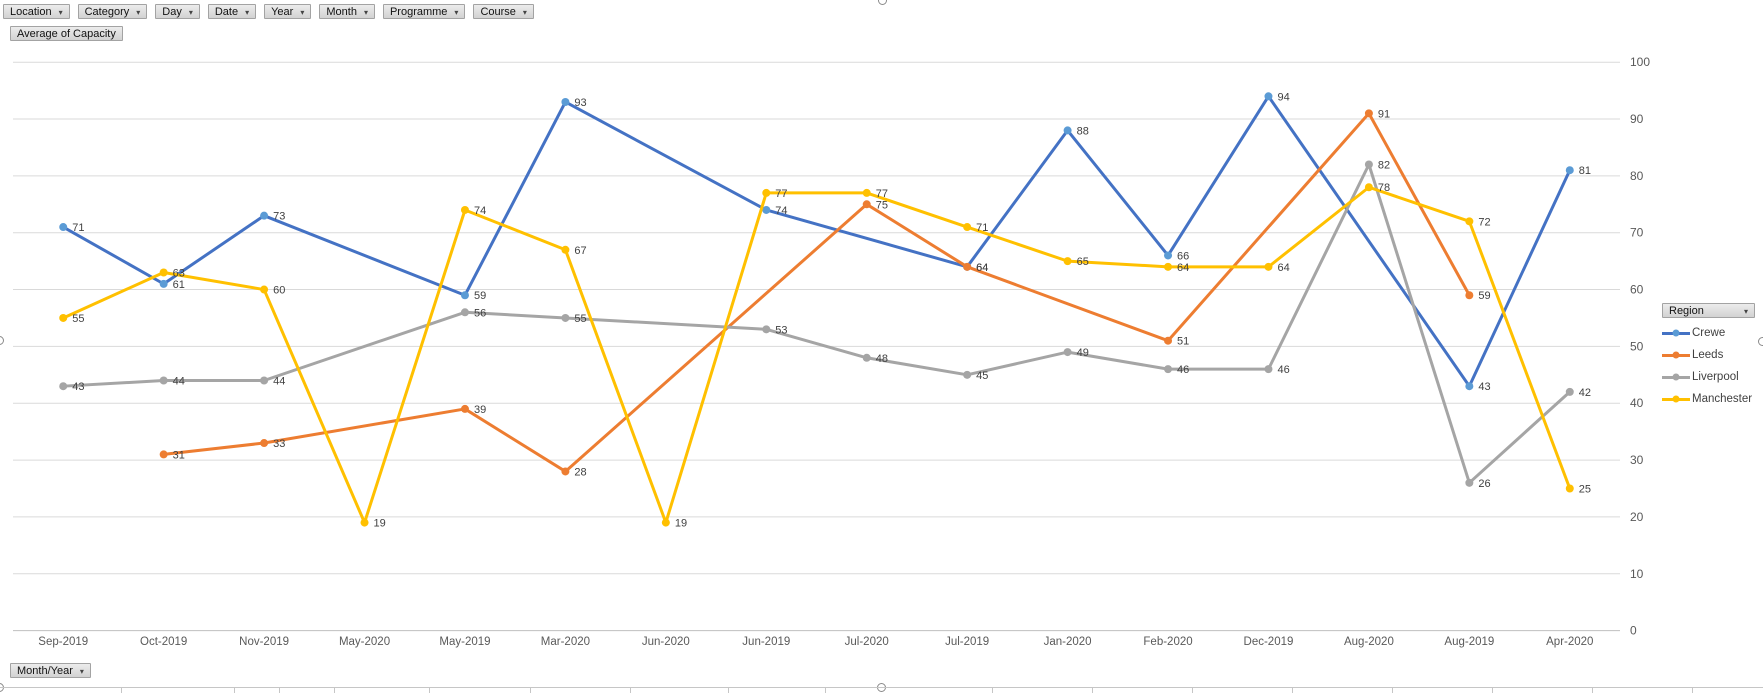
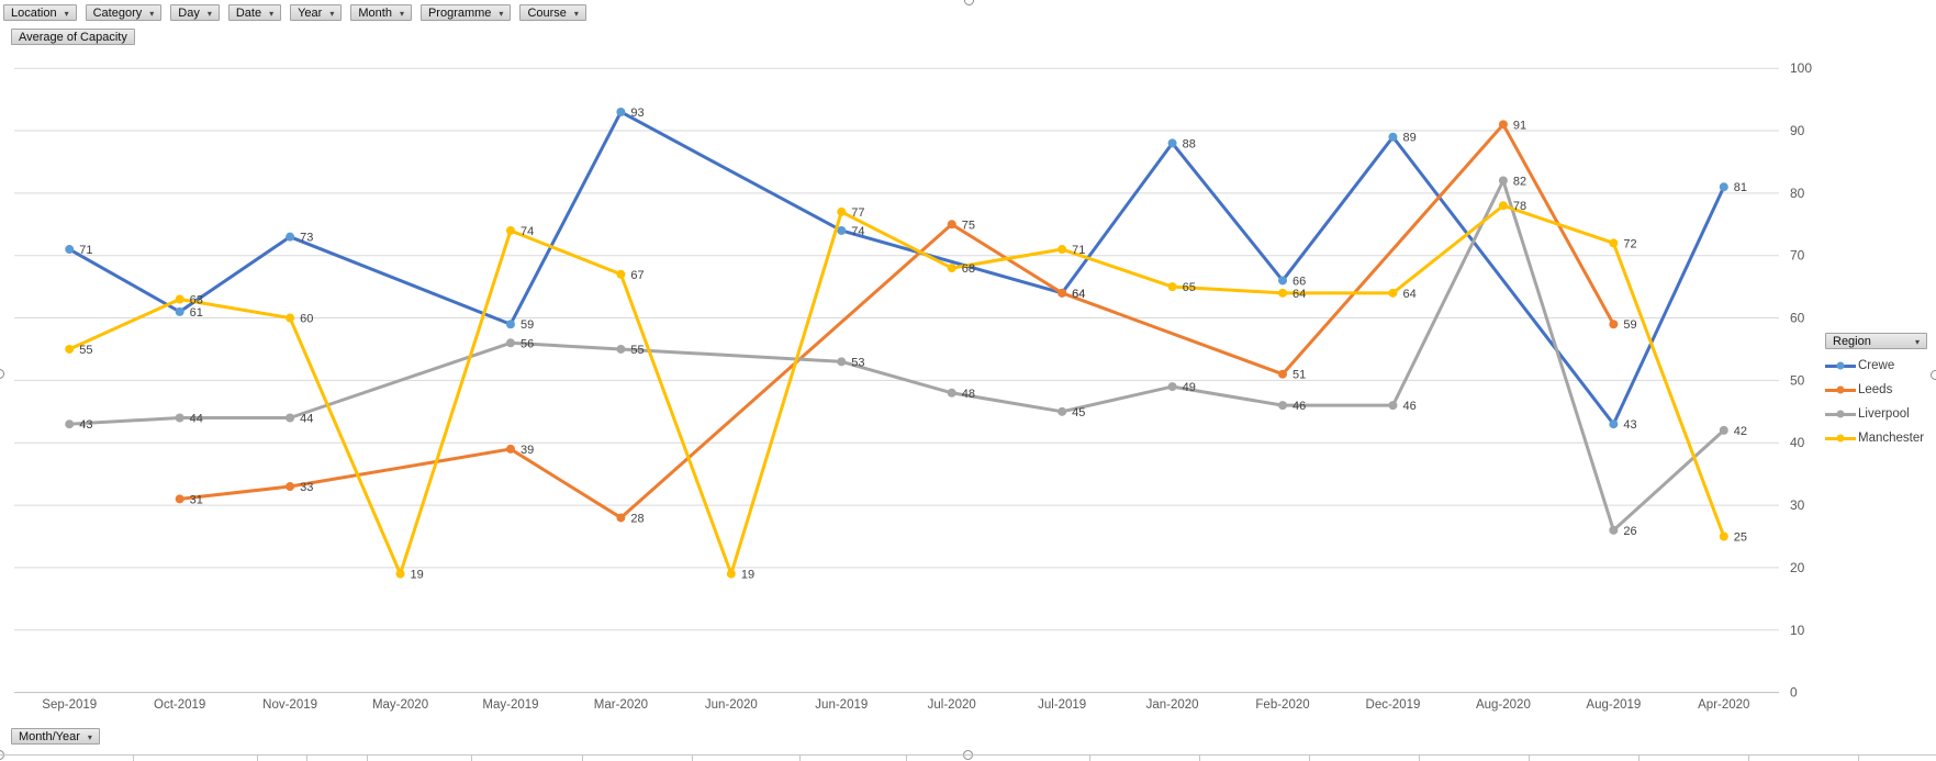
Manchester/Jul-2020: 77 -> 68
Crewe/Dec-2019: 94 -> 89
